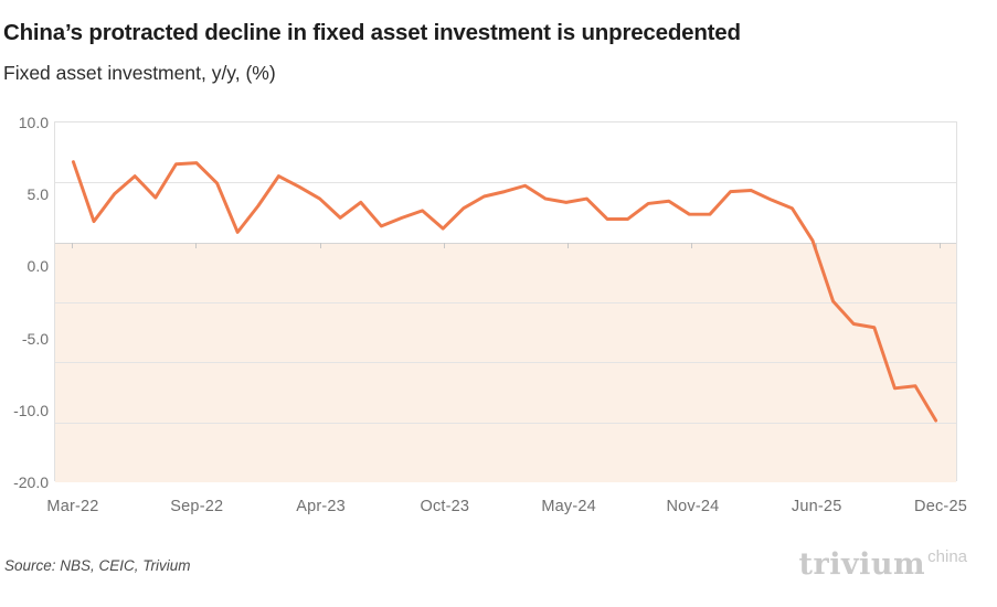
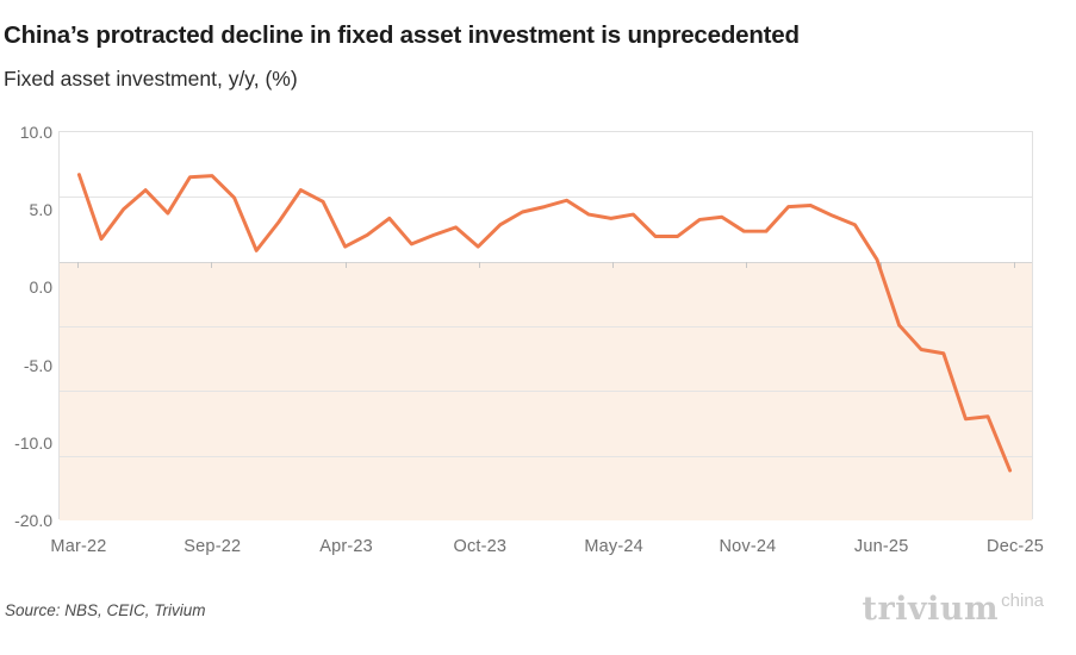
Apr-23: 3.6 -> 1.1
Dec-25: -15.0 -> -16.3
